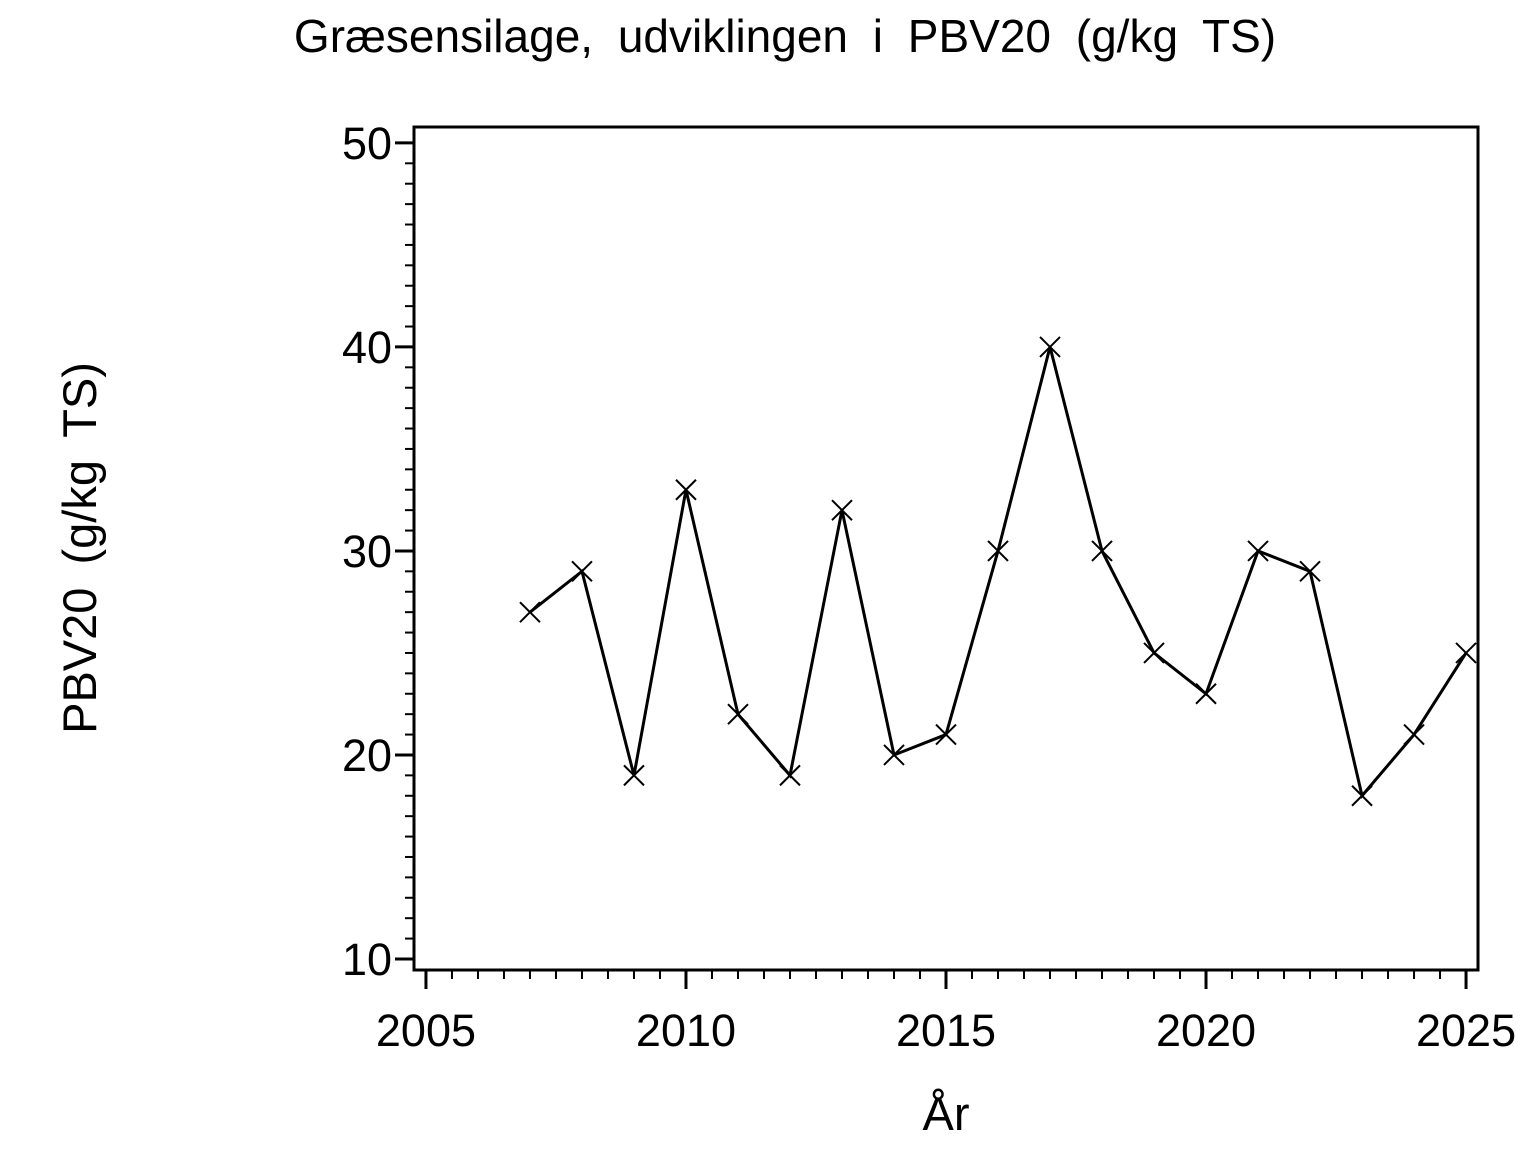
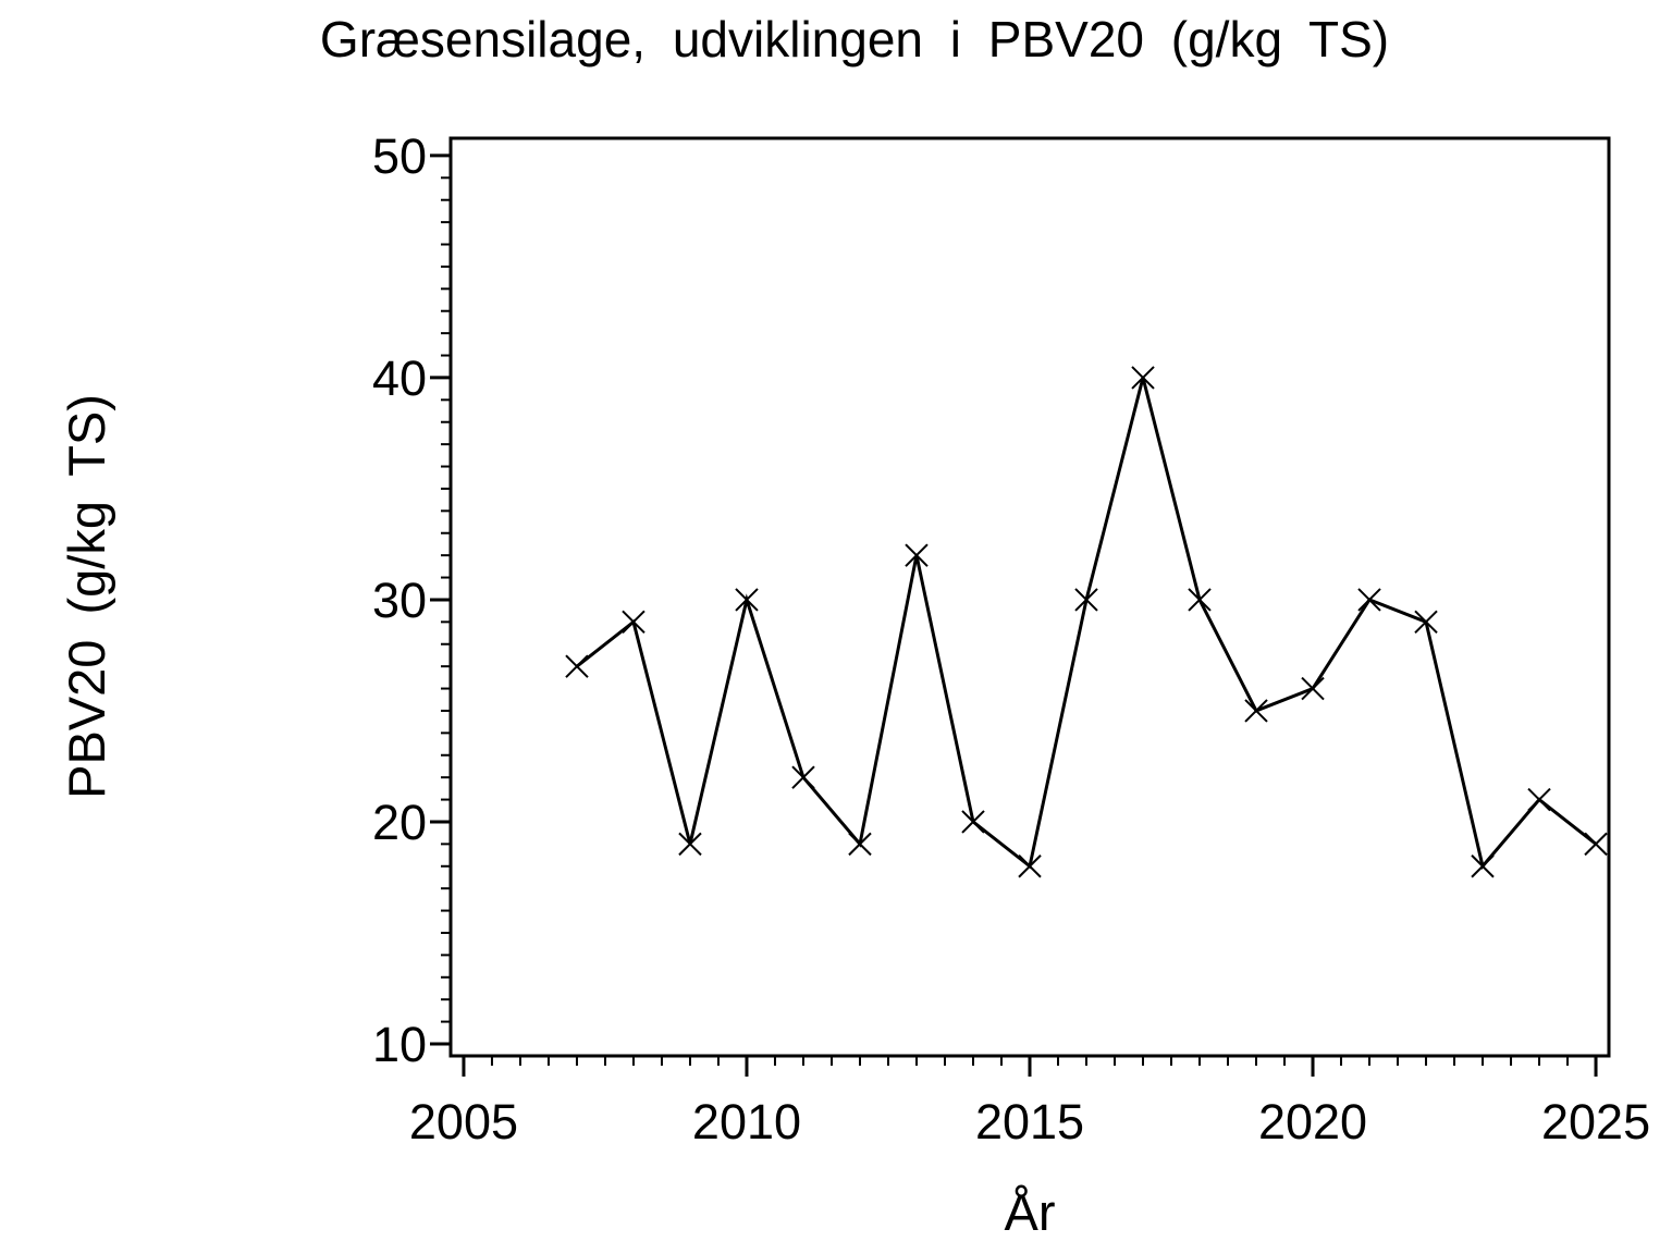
2010: 33 -> 30
2015: 21 -> 18
2020: 23 -> 26
2025: 25 -> 19
